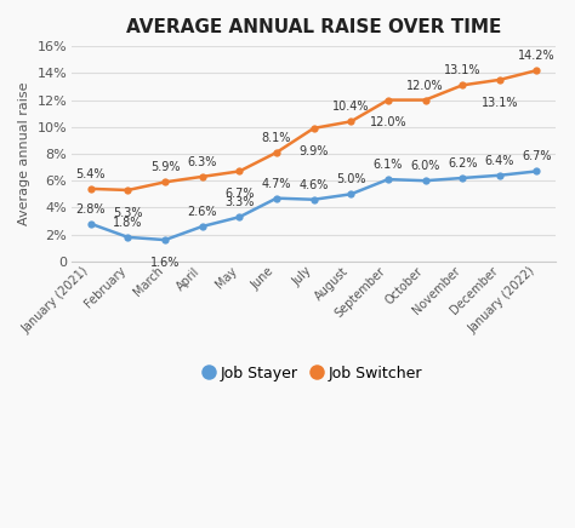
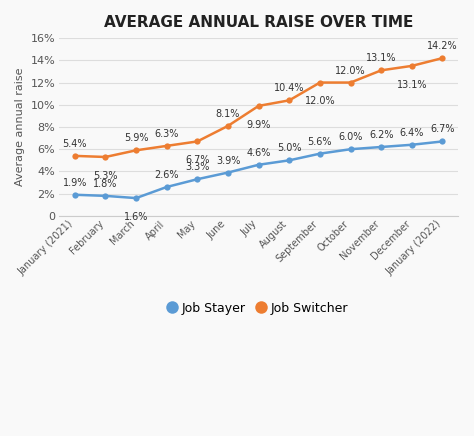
Job Stayer/January (2021): 2.8% -> 1.9%
Job Stayer/June: 4.7% -> 3.9%
Job Stayer/September: 6.1% -> 5.6%
